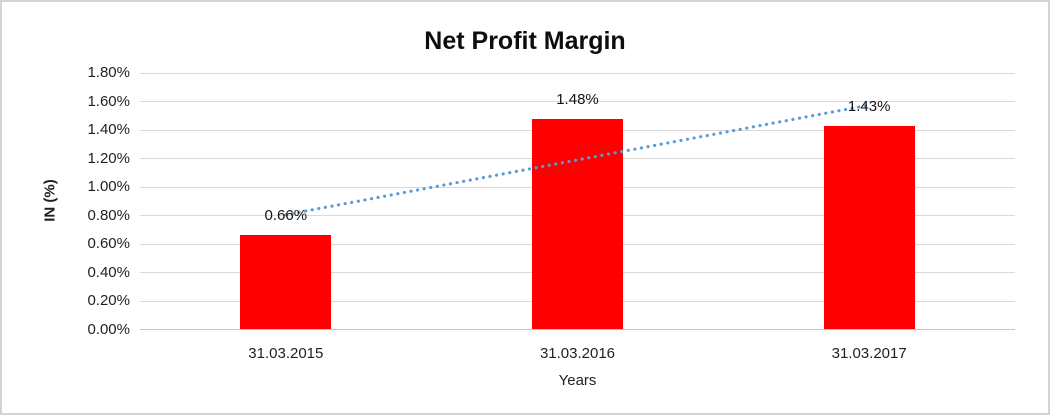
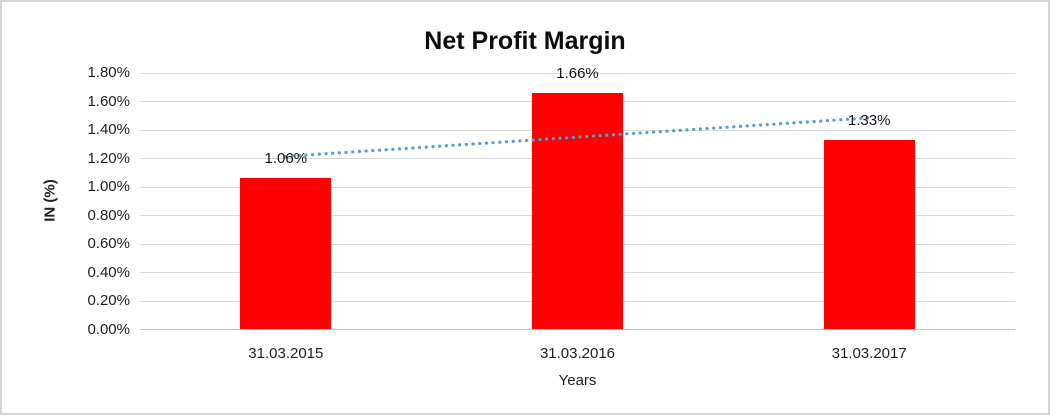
31.03.2015: 0.66% -> 1.06%
31.03.2016: 1.48% -> 1.66%
31.03.2017: 1.43% -> 1.33%
